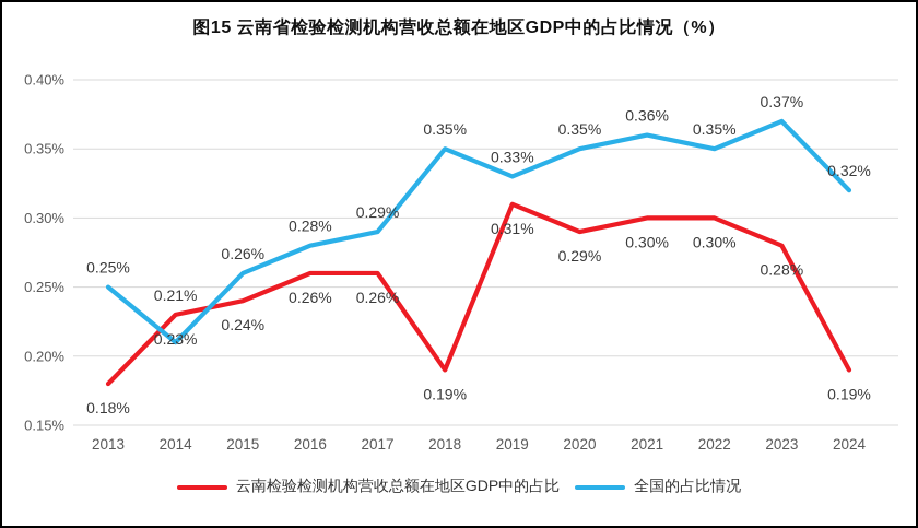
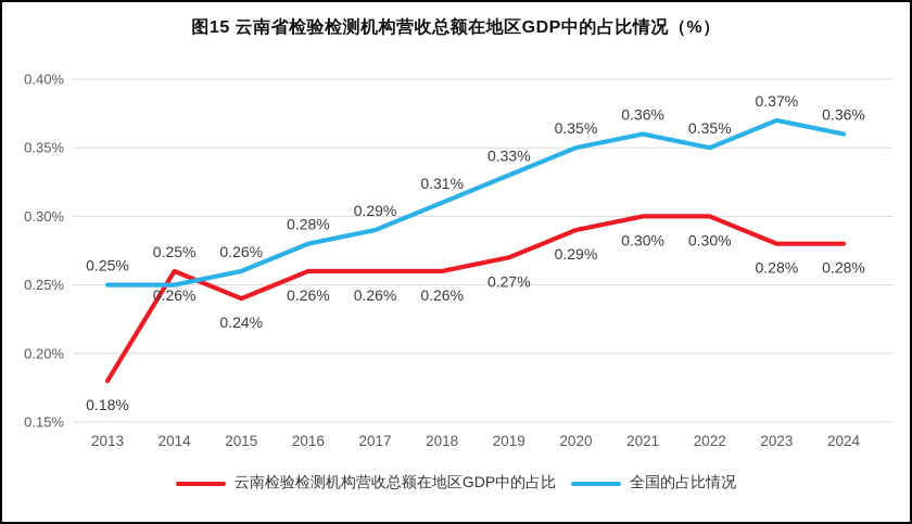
云南检验检测机构营收总额在地区GDP中的占比/2014: 0.23% -> 0.26%
全国的占比情况/2014: 0.21% -> 0.25%
云南检验检测机构营收总额在地区GDP中的占比/2018: 0.19% -> 0.26%
全国的占比情况/2018: 0.35% -> 0.31%
云南检验检测机构营收总额在地区GDP中的占比/2019: 0.31% -> 0.27%
云南检验检测机构营收总额在地区GDP中的占比/2024: 0.19% -> 0.28%
全国的占比情况/2024: 0.32% -> 0.36%
